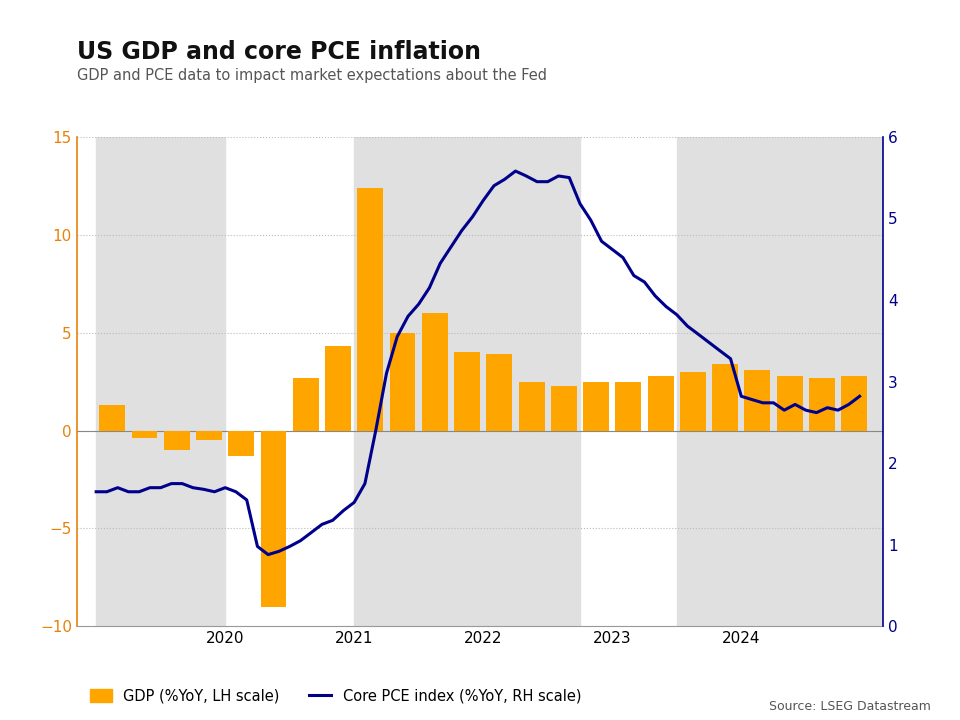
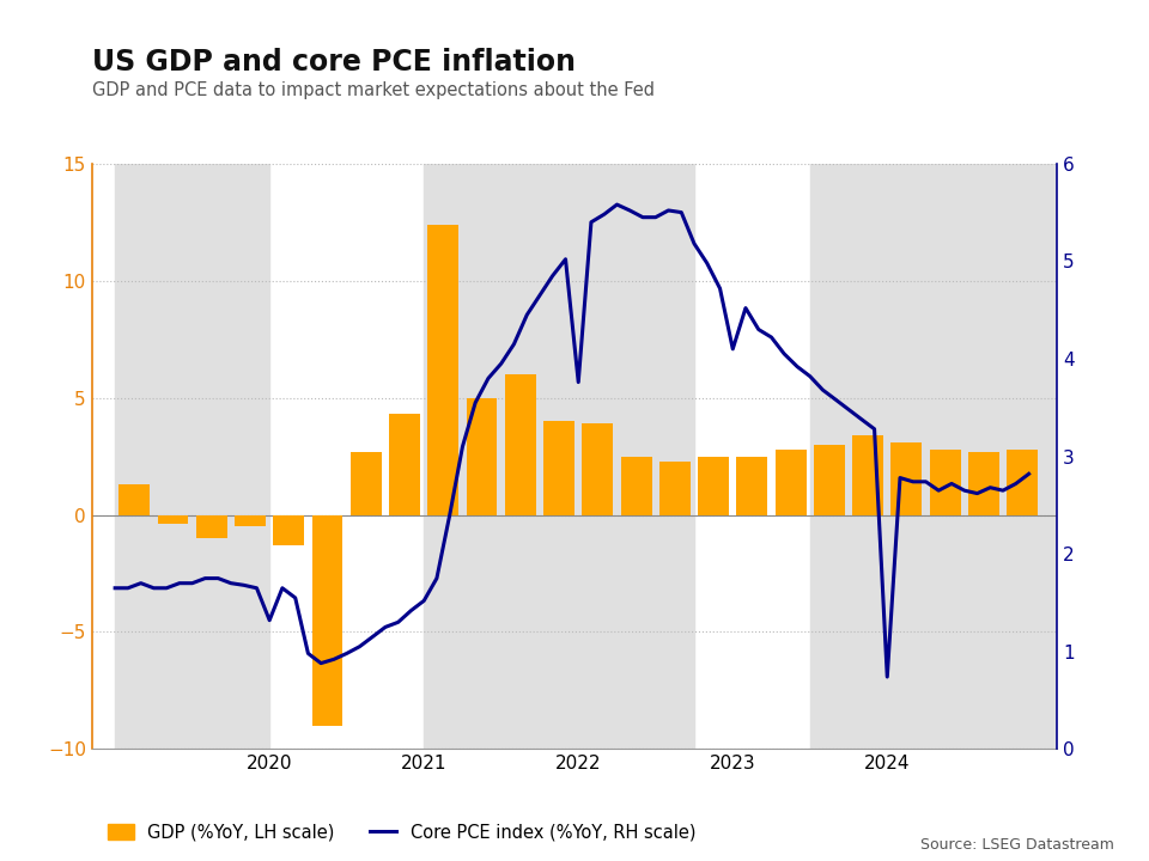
Core PCE index (%YoY, RH scale)/2020: 1.70 -> 1.32
Core PCE index (%YoY, RH scale)/2022: 5.22 -> 3.76
Core PCE index (%YoY, RH scale)/2023: 4.62 -> 4.10
Core PCE index (%YoY, RH scale)/2024: 2.82 -> 0.74
